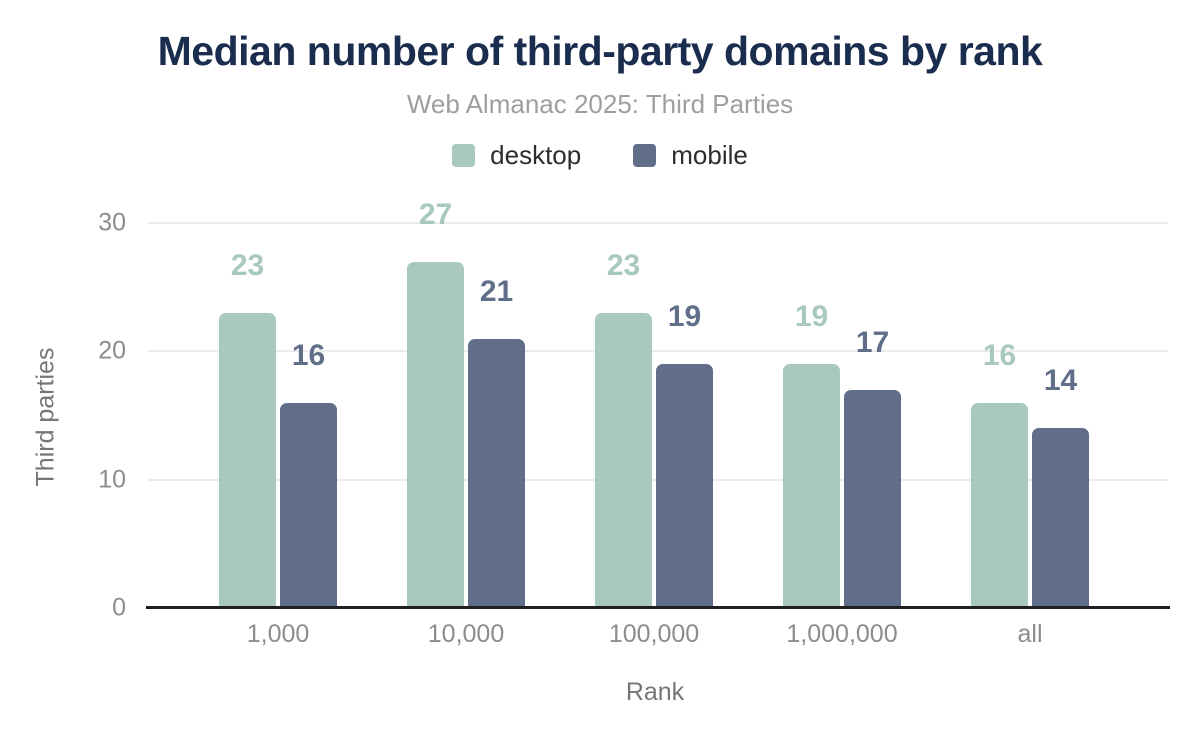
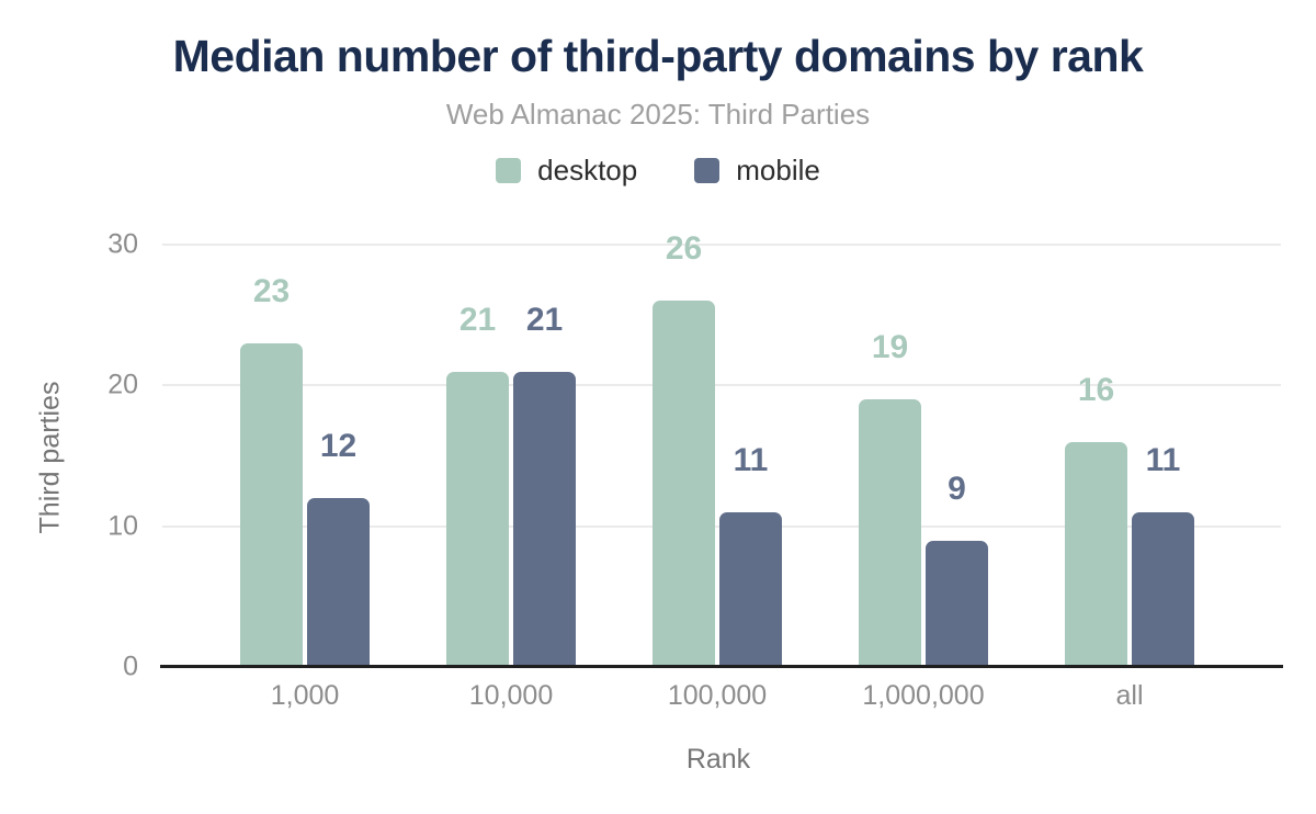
mobile/1,000: 16 -> 12
desktop/10,000: 27 -> 21
desktop/100,000: 23 -> 26
mobile/100,000: 19 -> 11
mobile/1,000,000: 17 -> 9
mobile/all: 14 -> 11
